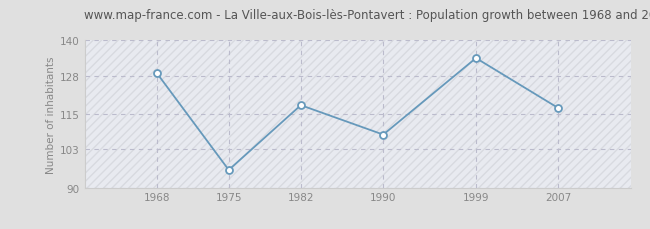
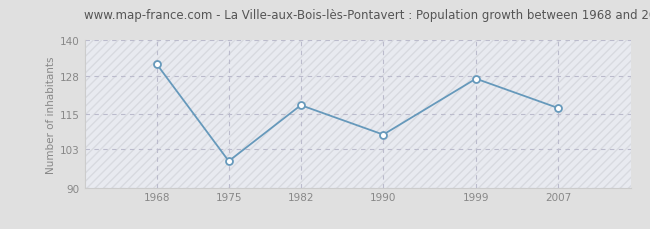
1968: 129 -> 132
1975: 96 -> 99
1999: 134 -> 127
